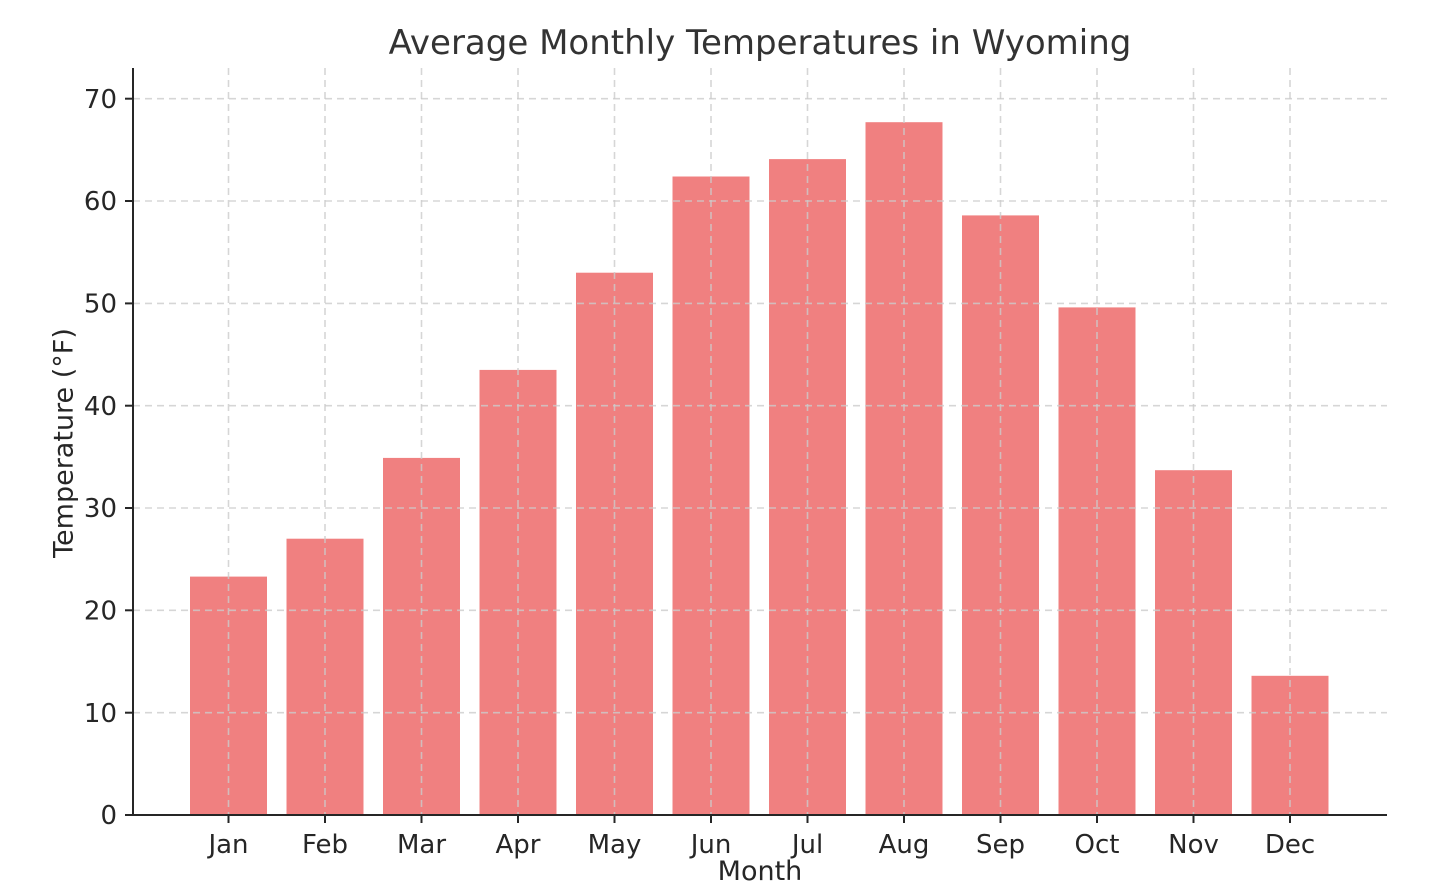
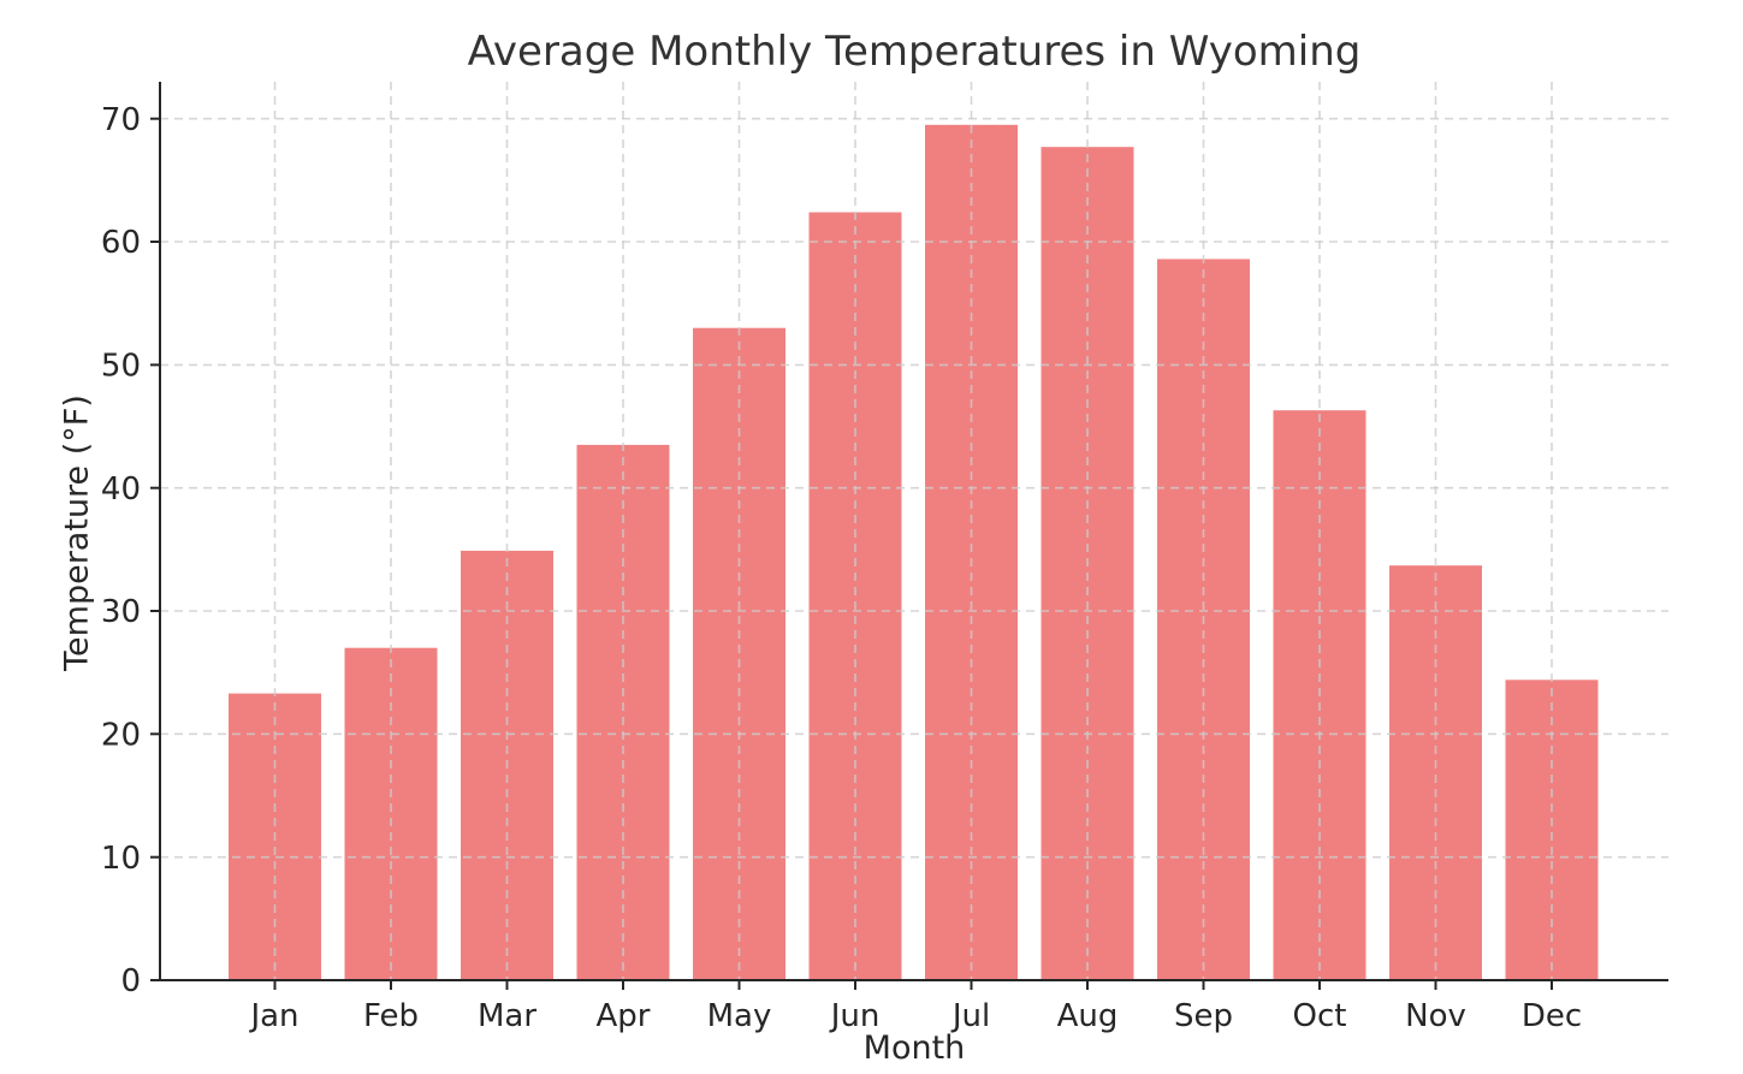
Jul: 64.1 -> 69.5
Oct: 49.6 -> 46.3
Dec: 13.6 -> 24.4
